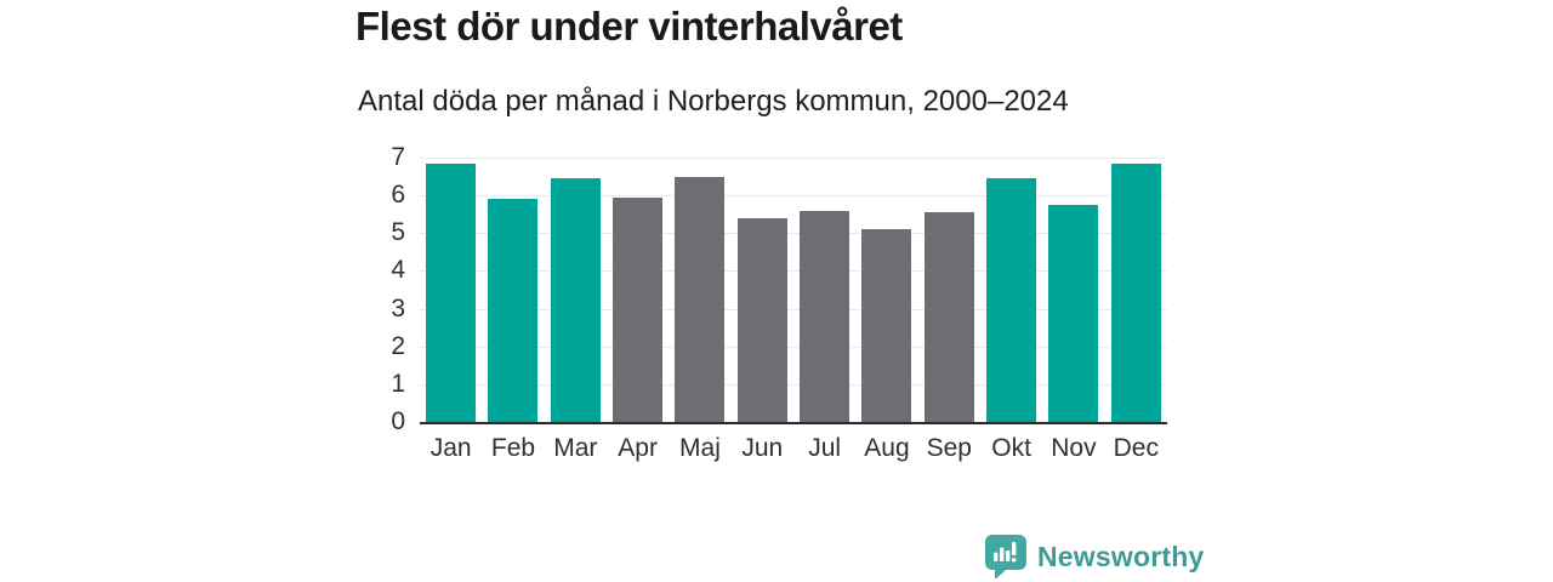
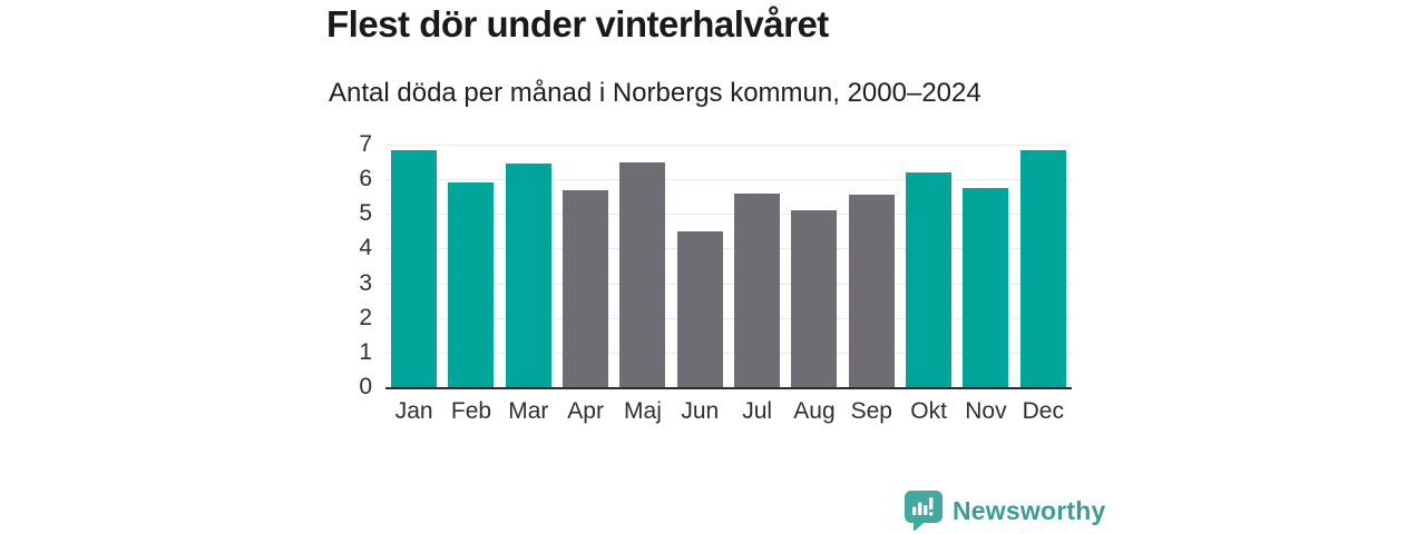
Apr: 6.0 -> 5.7
Jun: 5.4 -> 4.5
Okt: 6.5 -> 6.2
